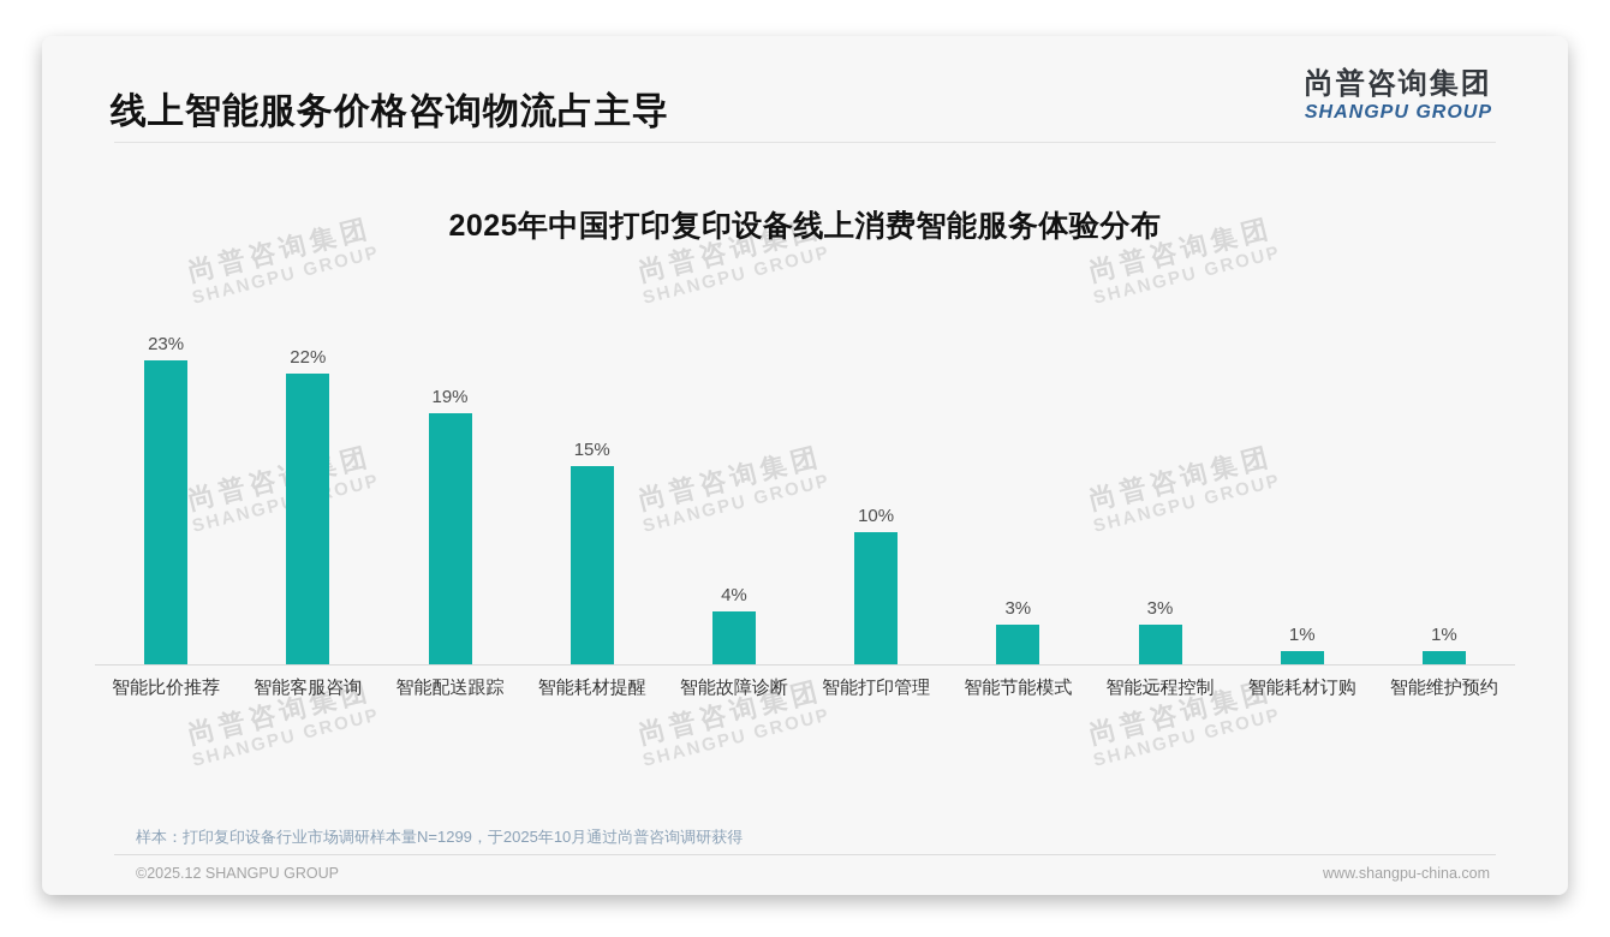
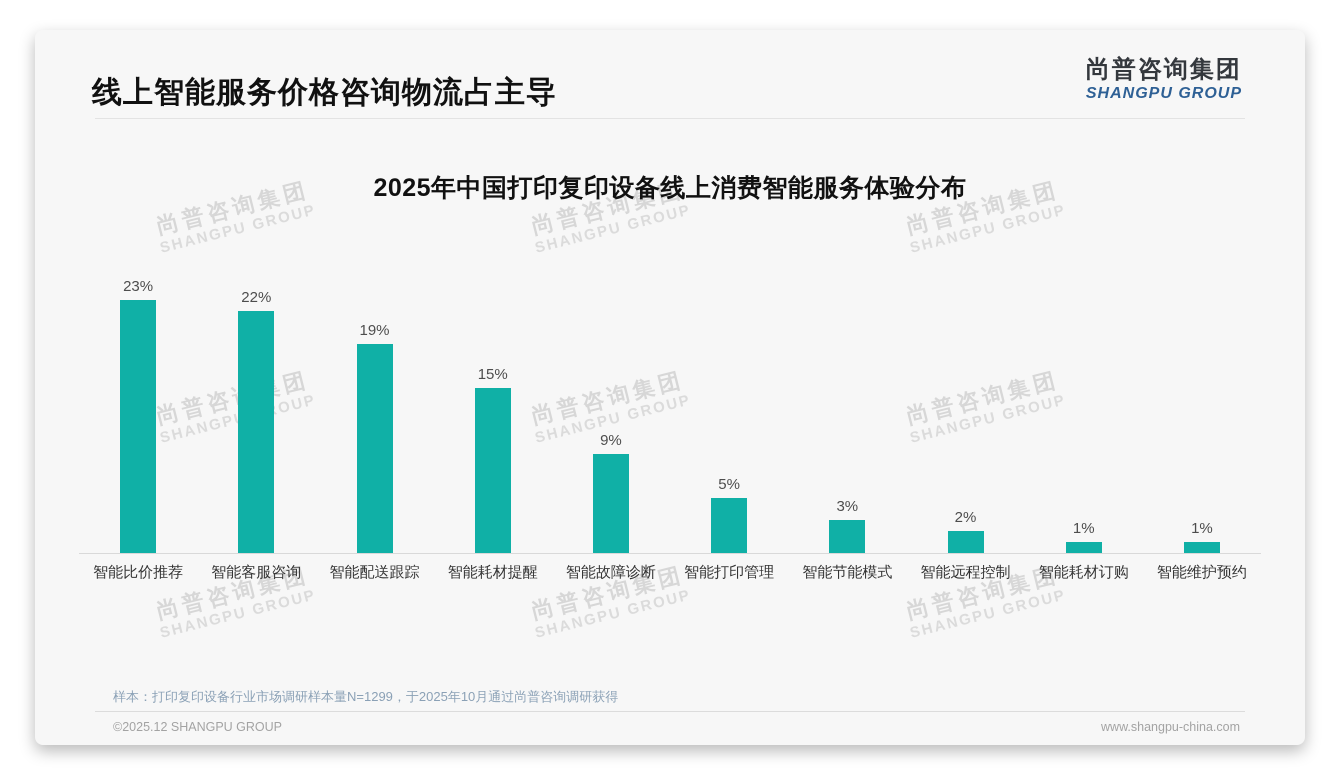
智能故障诊断: 4% -> 9%
智能打印管理: 10% -> 5%
智能远程控制: 3% -> 2%
